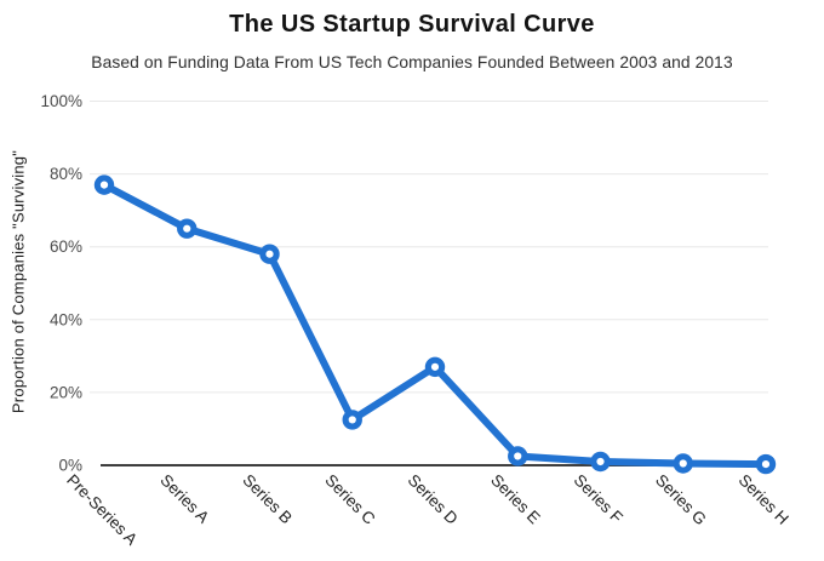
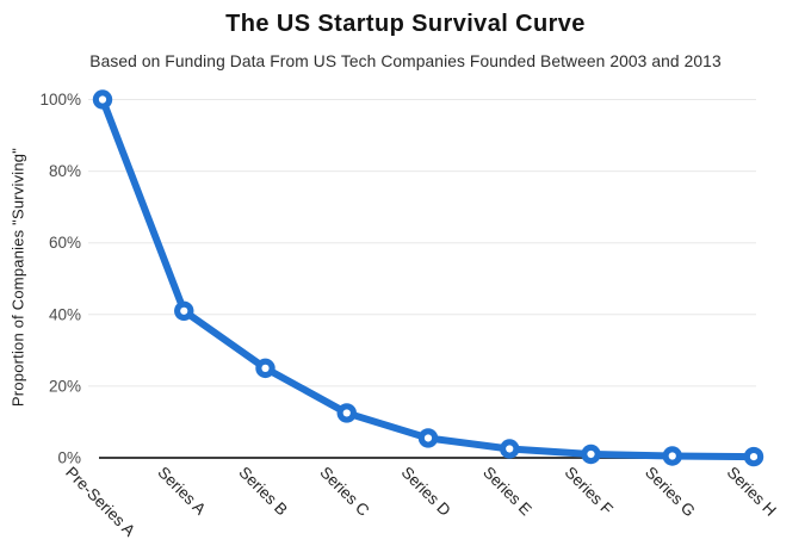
Pre-Series A: 77% -> 100%
Series A: 65% -> 41%
Series B: 58% -> 25%
Series D: 27% -> 6%
